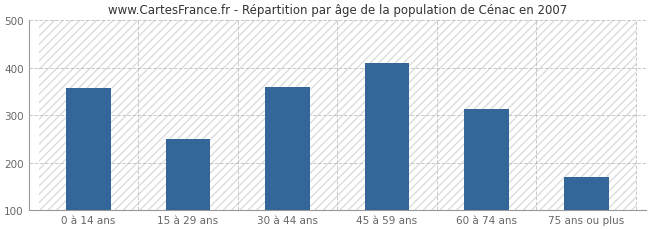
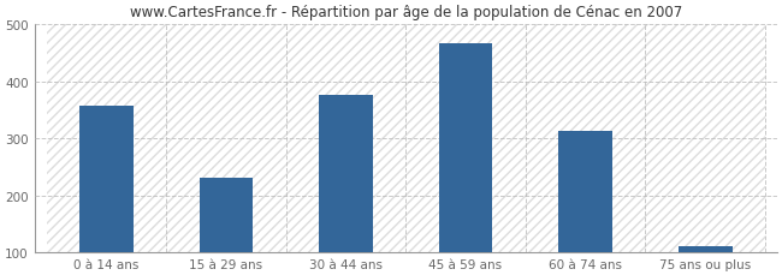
15 à 29 ans: 250 -> 231
30 à 44 ans: 360 -> 375
45 à 59 ans: 410 -> 467
75 ans ou plus: 170 -> 110
